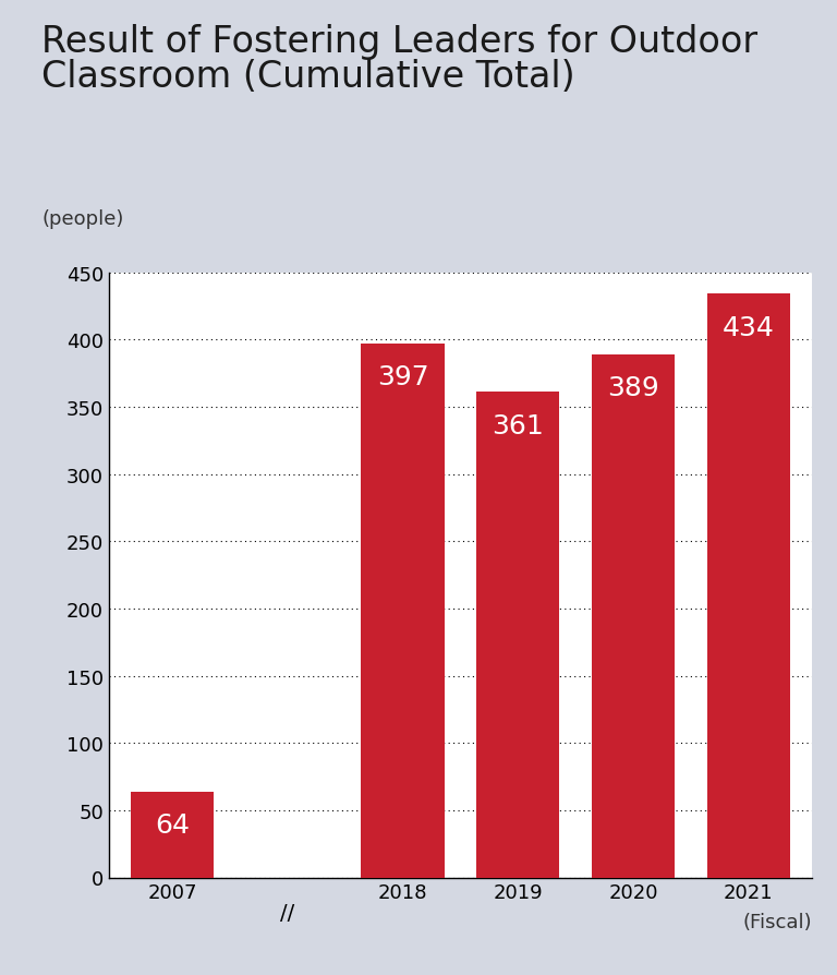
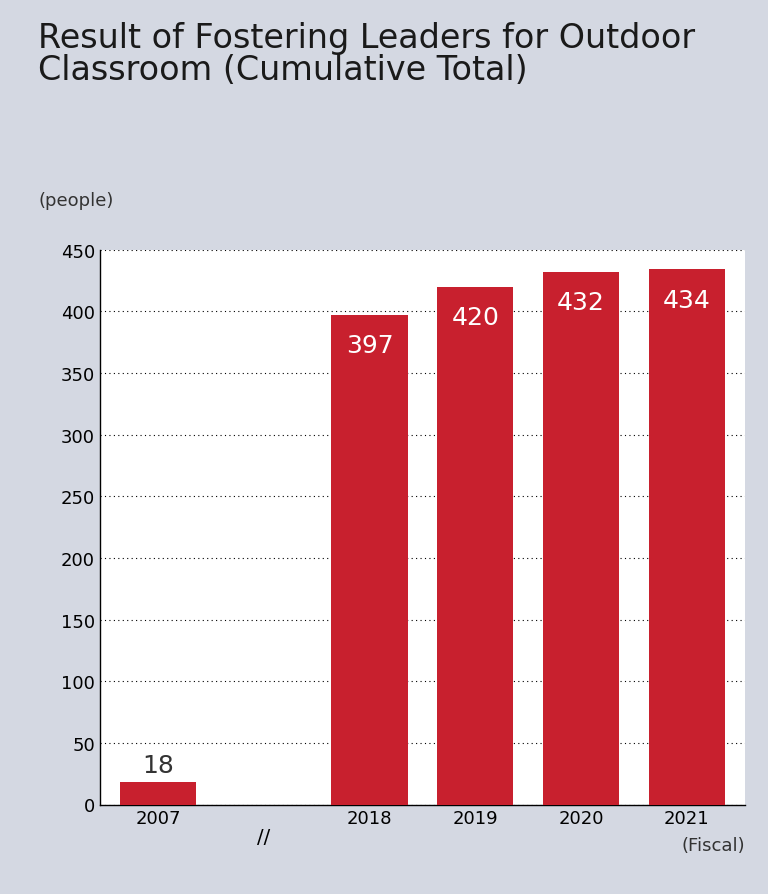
2007: 64 -> 18
2019: 361 -> 420
2020: 389 -> 432
